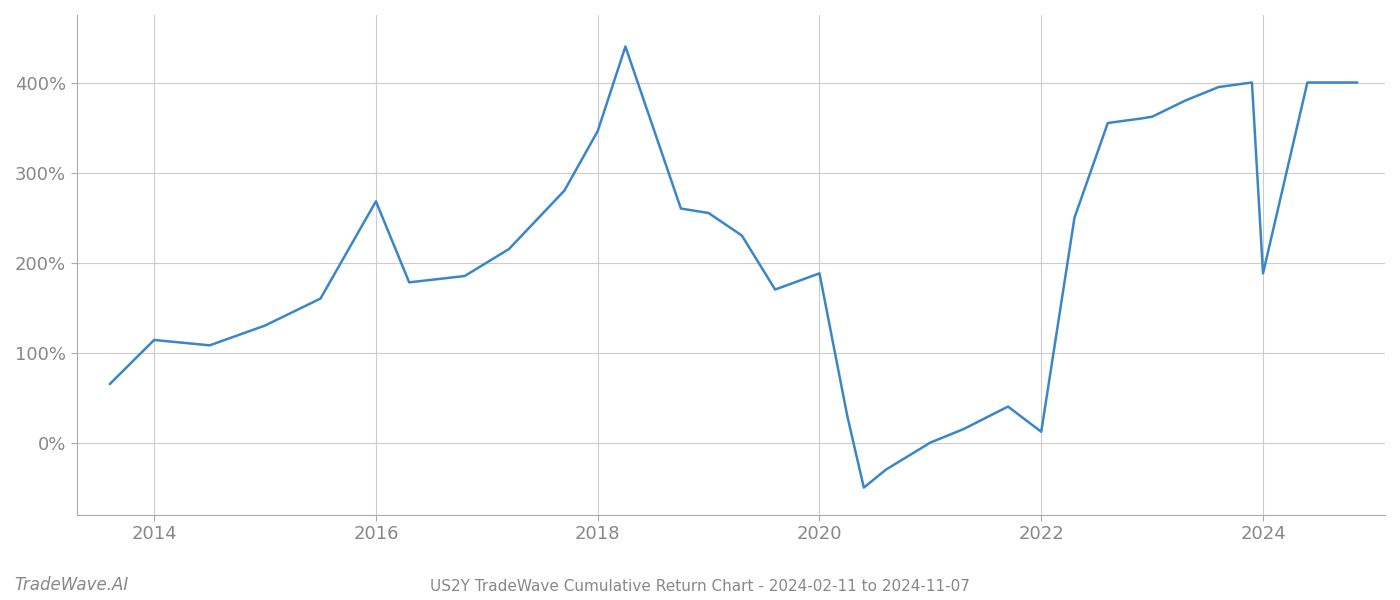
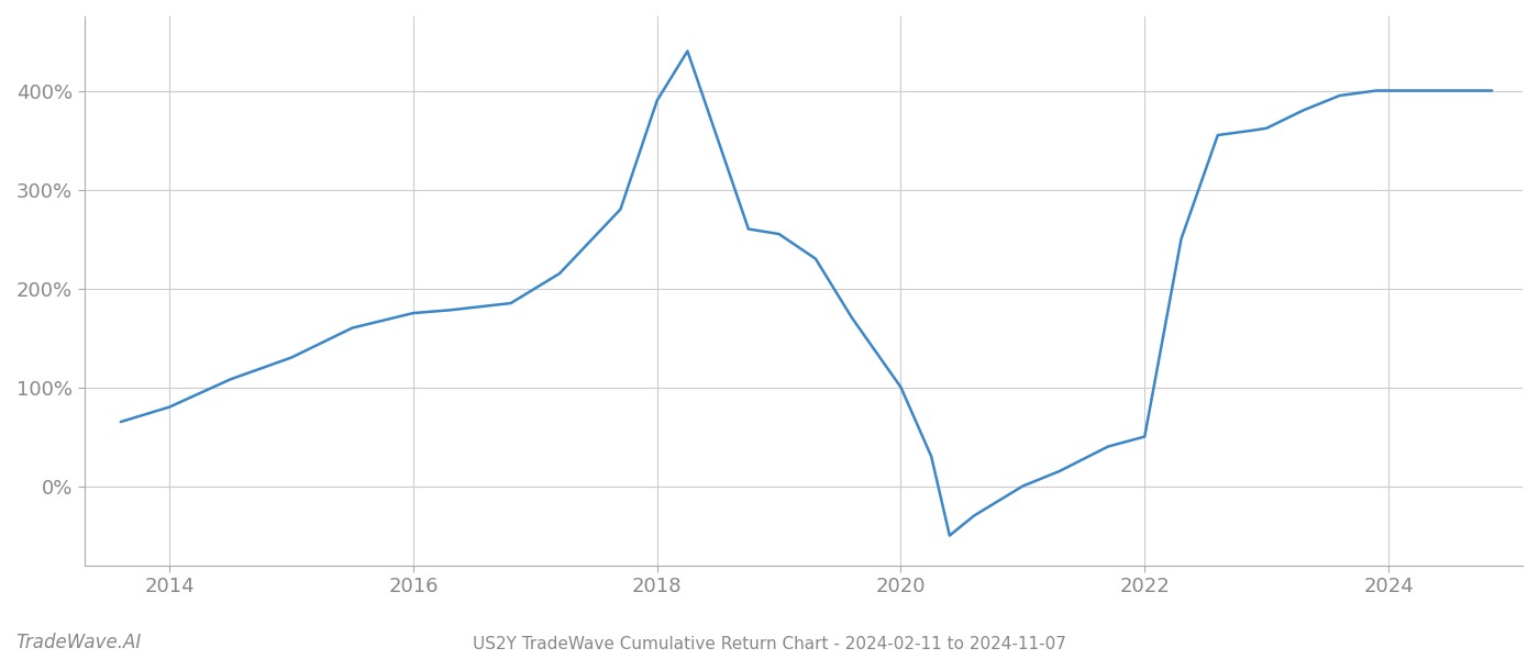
2014: 114% -> 80%
2016: 268% -> 175%
2018: 346% -> 390%
2020: 188% -> 100%
2022: 12% -> 50%
2024: 188% -> 400%
